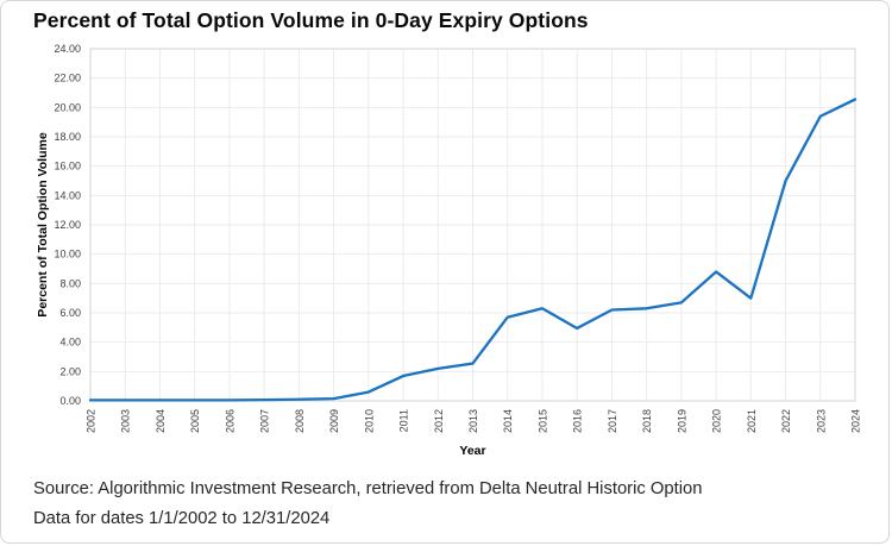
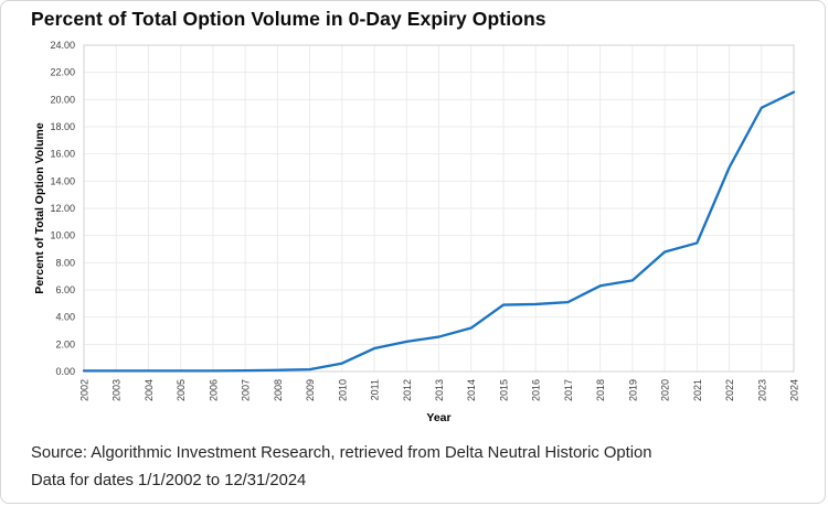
2014: 5.7 -> 3.2
2015: 6.3 -> 4.9
2017: 6.2 -> 5.1
2021: 7.0 -> 9.4
